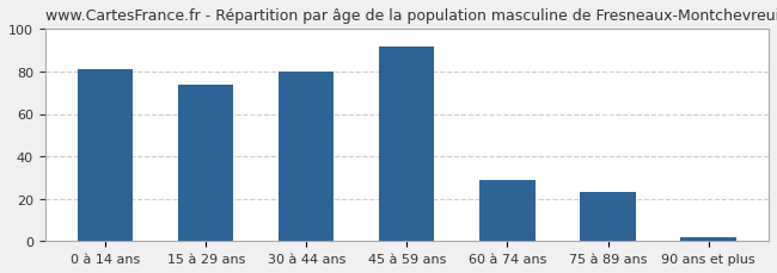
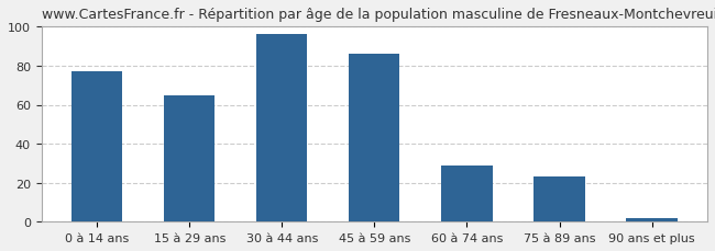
0 à 14 ans: 81 -> 77
15 à 29 ans: 74 -> 65
30 à 44 ans: 80 -> 96
45 à 59 ans: 92 -> 86
